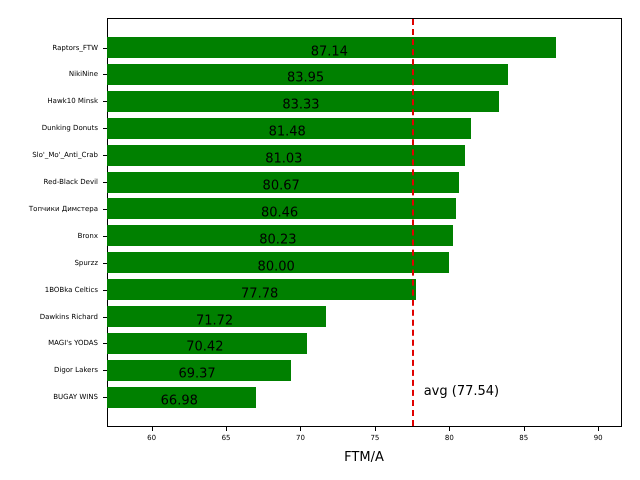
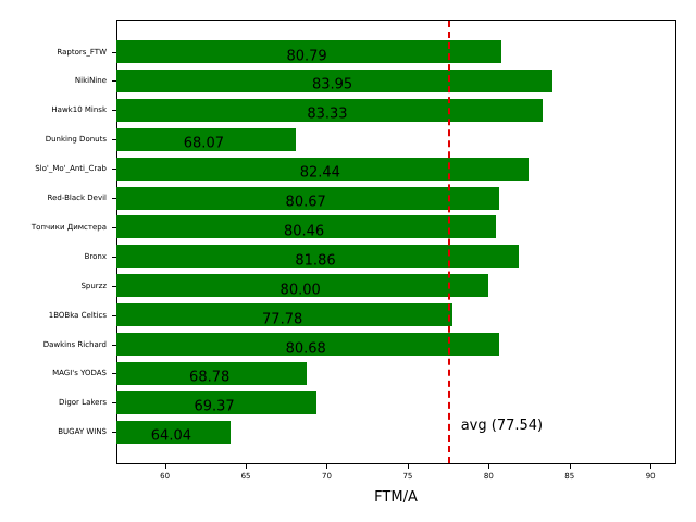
Raptors_FTW: 87.14 -> 80.79
Dunking Donuts: 81.48 -> 68.07
Slo'_Mo'_Anti_Crab: 81.03 -> 82.44
Bronx: 80.23 -> 81.86
Dawkins Richard: 71.72 -> 80.68
MAGI's YODAS: 70.42 -> 68.78
BUGAY WINS: 66.98 -> 64.04
